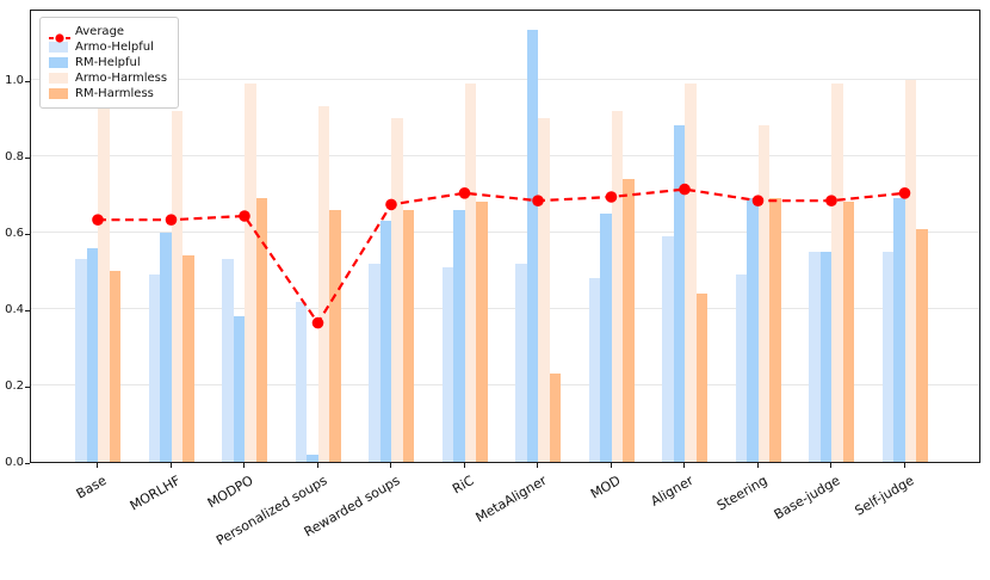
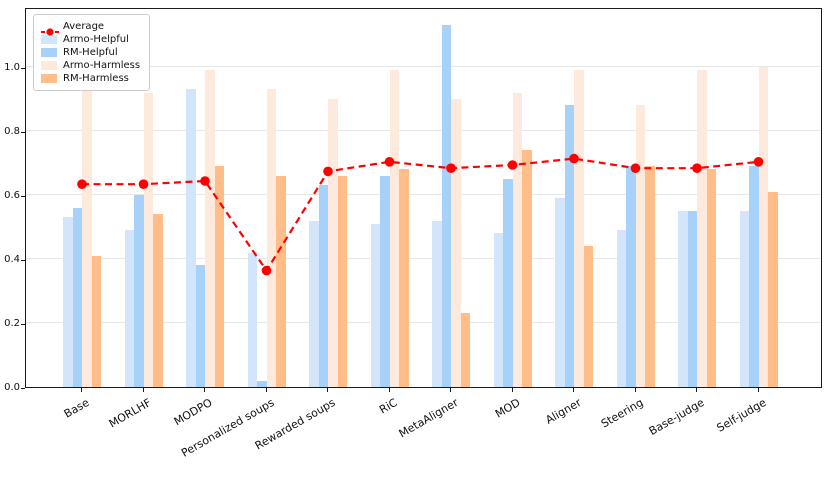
RM-Harmless/Base: 0.50 -> 0.41
Armo-Helpful/MODPO: 0.53 -> 0.93
